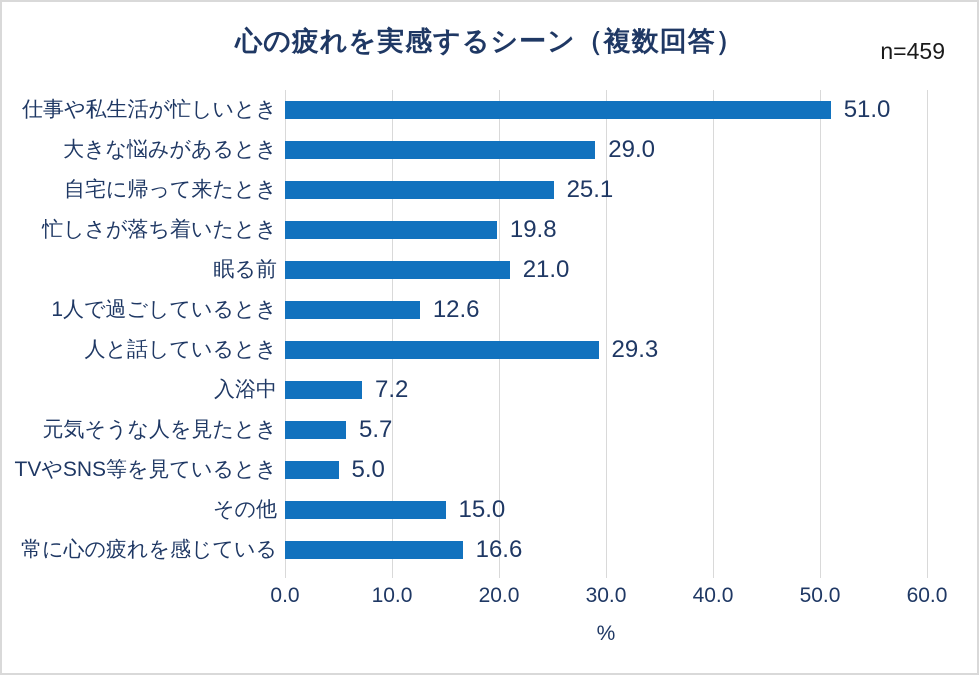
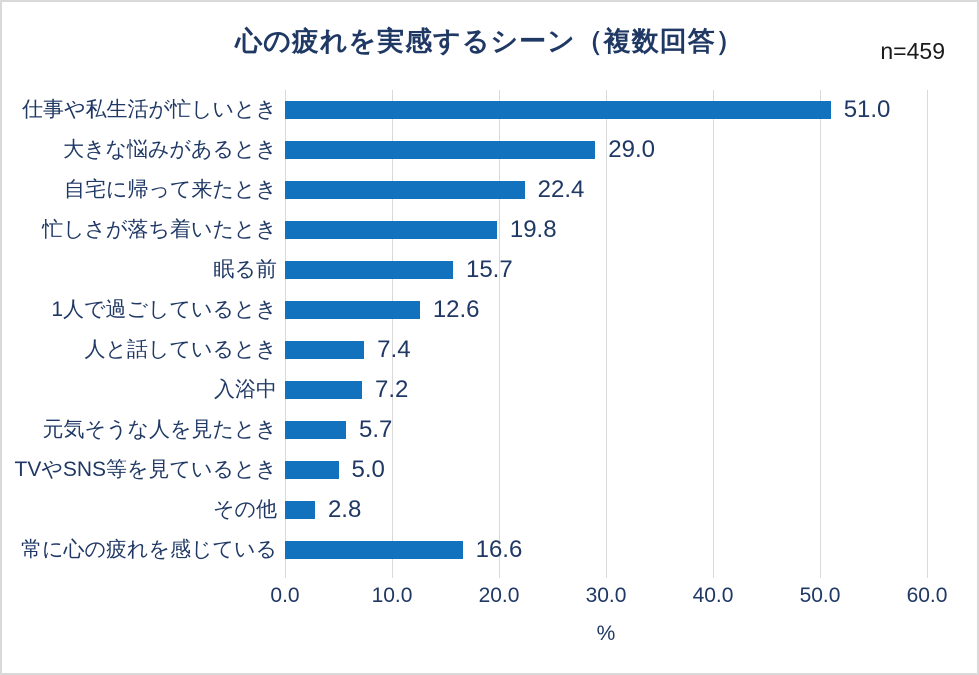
自宅に帰って来たとき: 25.1 -> 22.4
眠る前: 21.0 -> 15.7
人と話しているとき: 29.3 -> 7.4
その他: 15.0 -> 2.8
